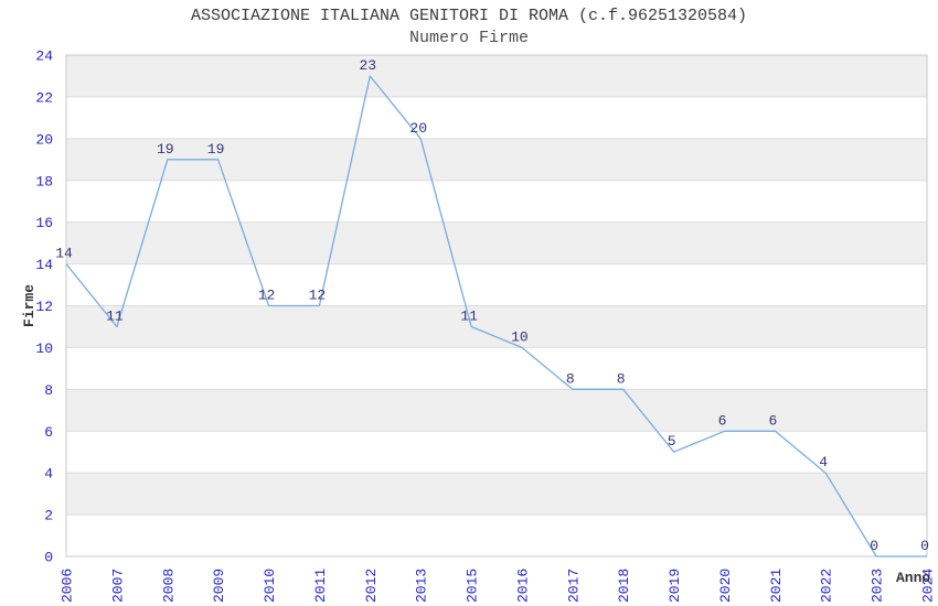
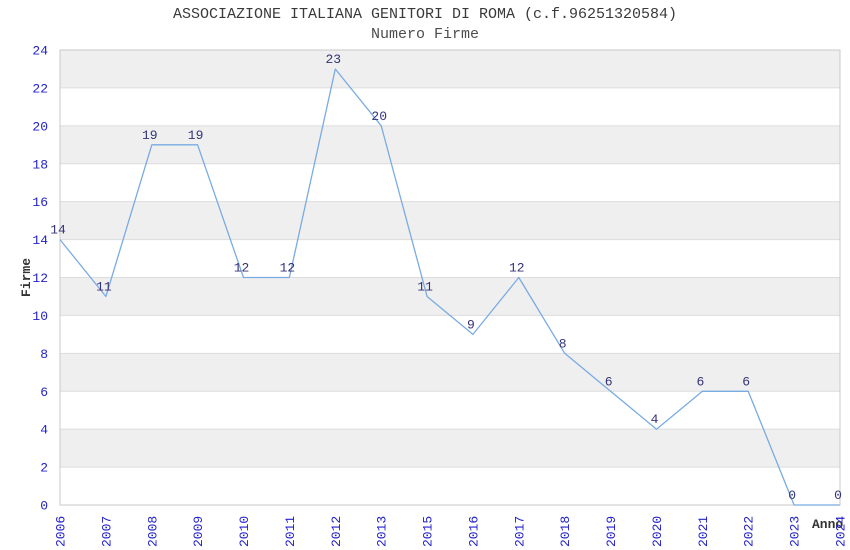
2016: 10 -> 9
2017: 8 -> 12
2019: 5 -> 6
2020: 6 -> 4
2022: 4 -> 6
